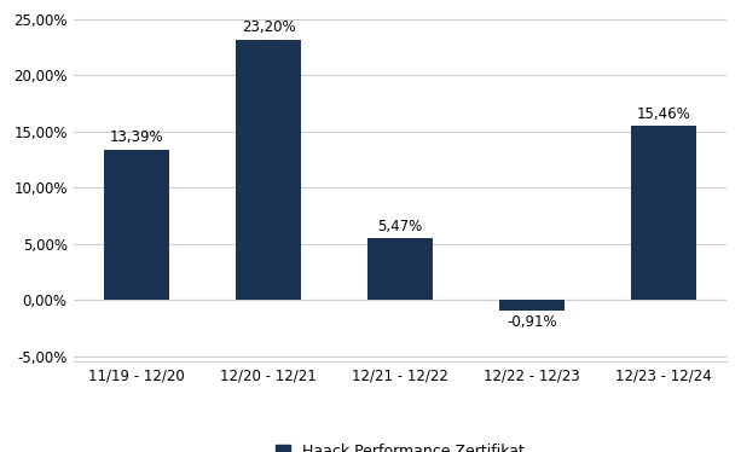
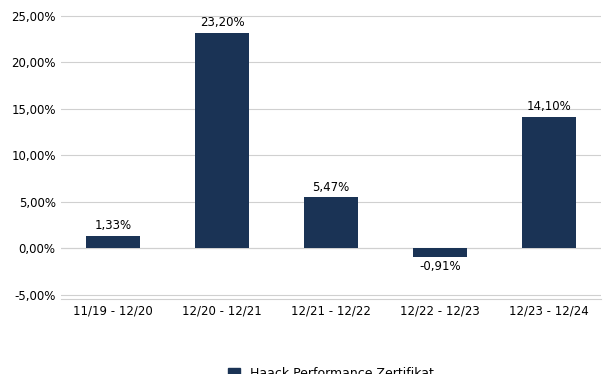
11/19 - 12/20: 13,39% -> 1,33%
12/23 - 12/24: 15,46% -> 14,10%
